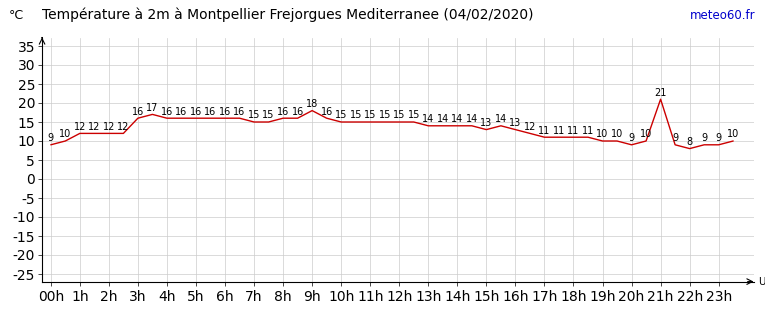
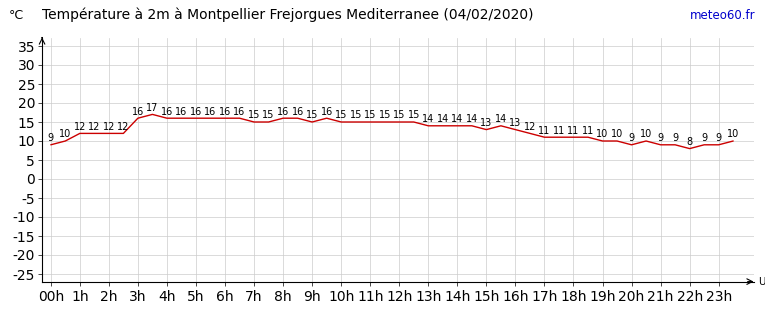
9h: 18 -> 15
21h: 21 -> 9
